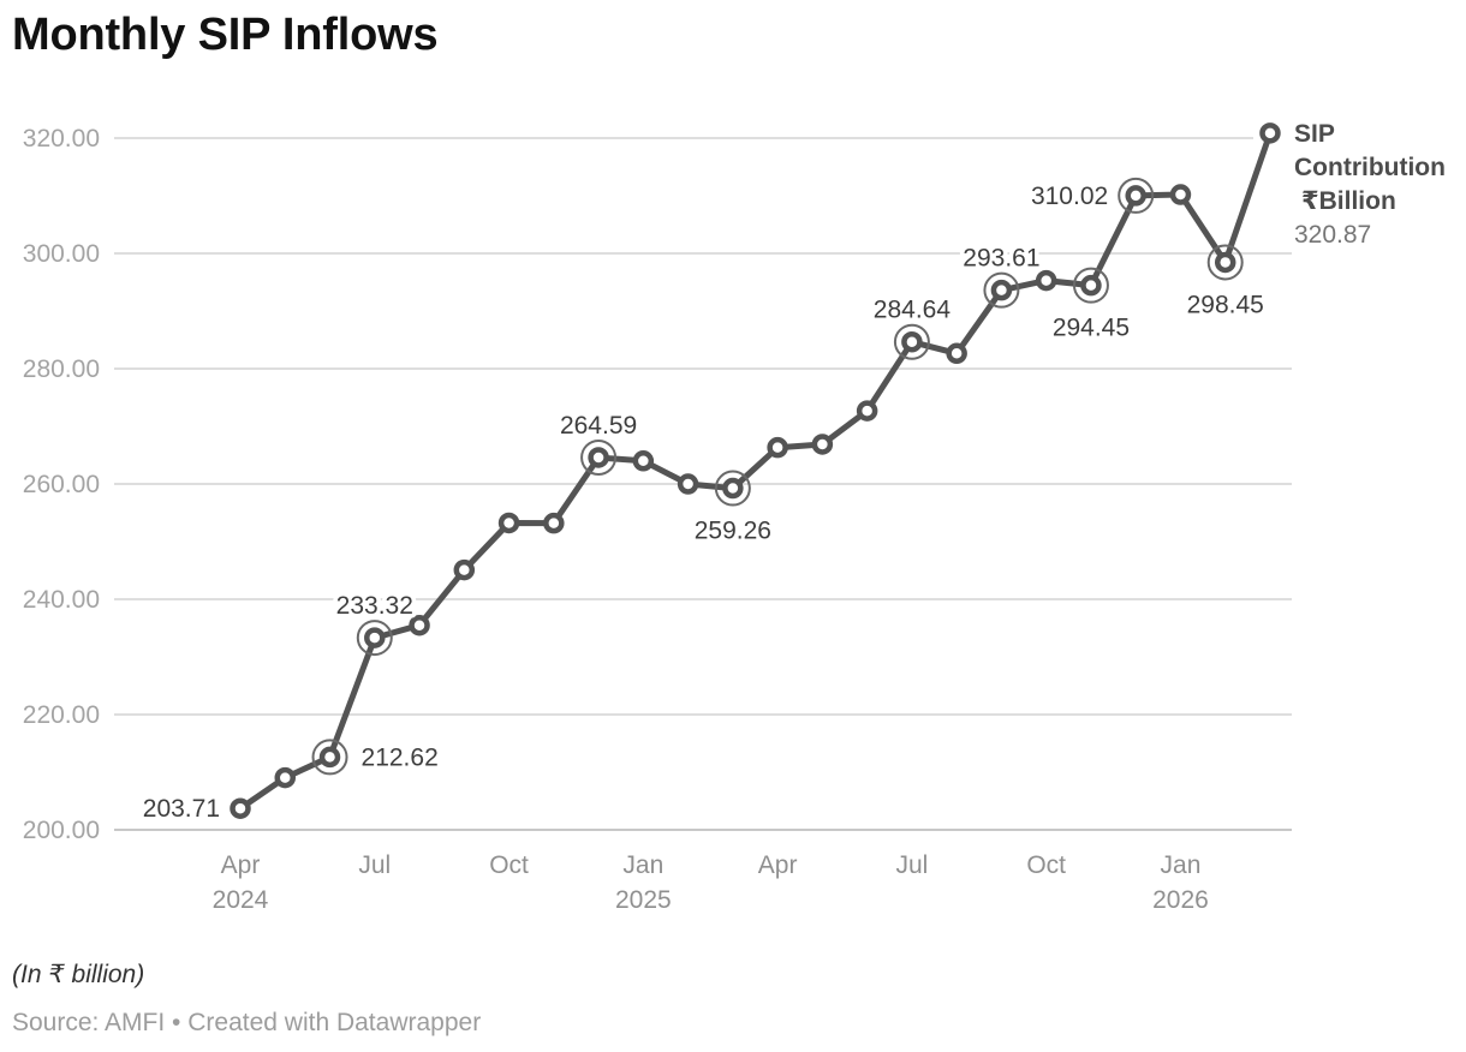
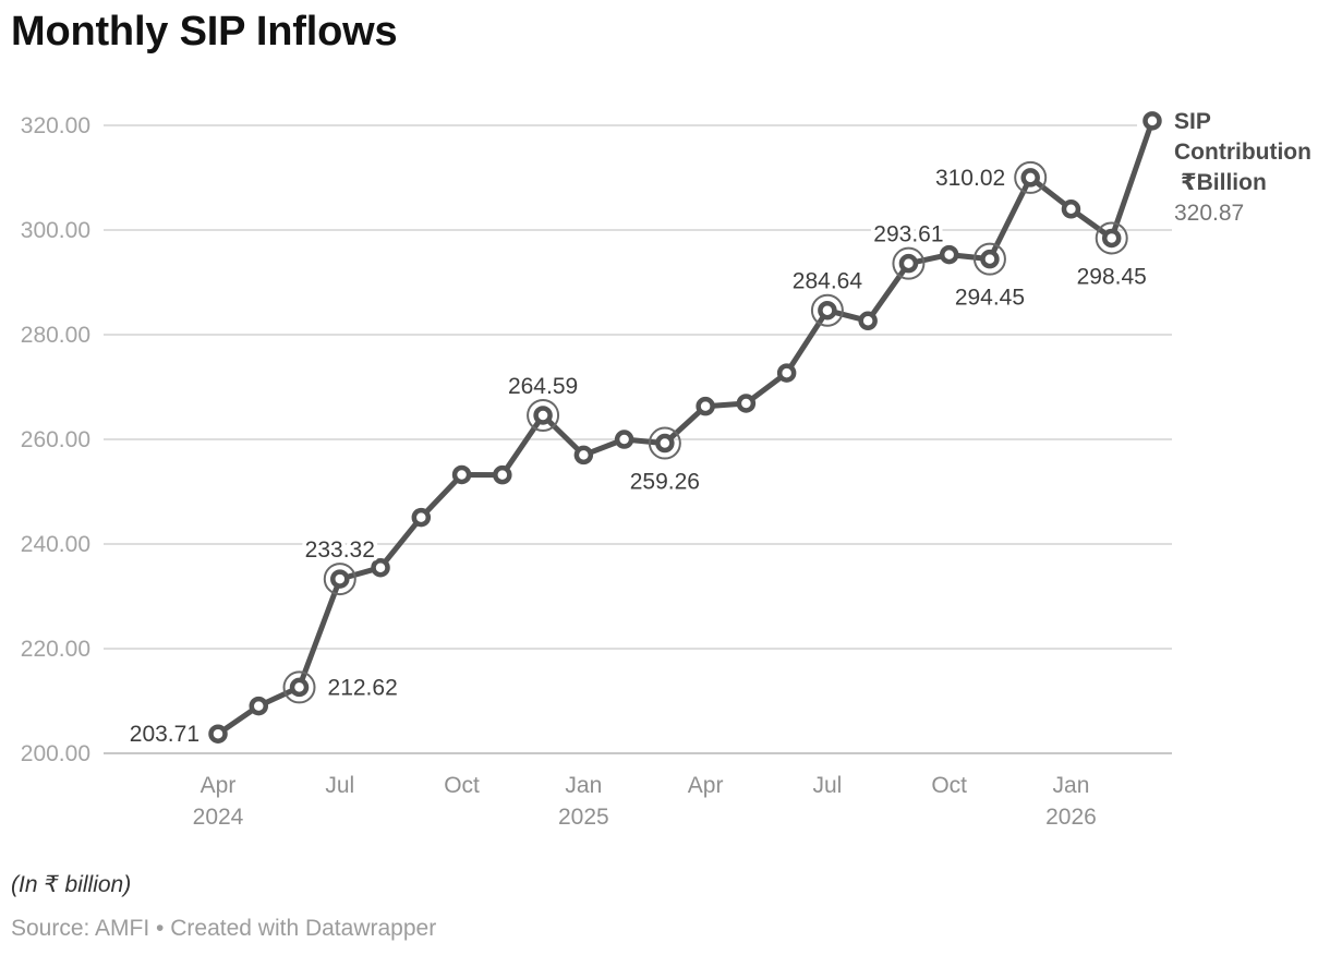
Jan 2025: 264 -> 257
Jan 2026: 310 -> 304
